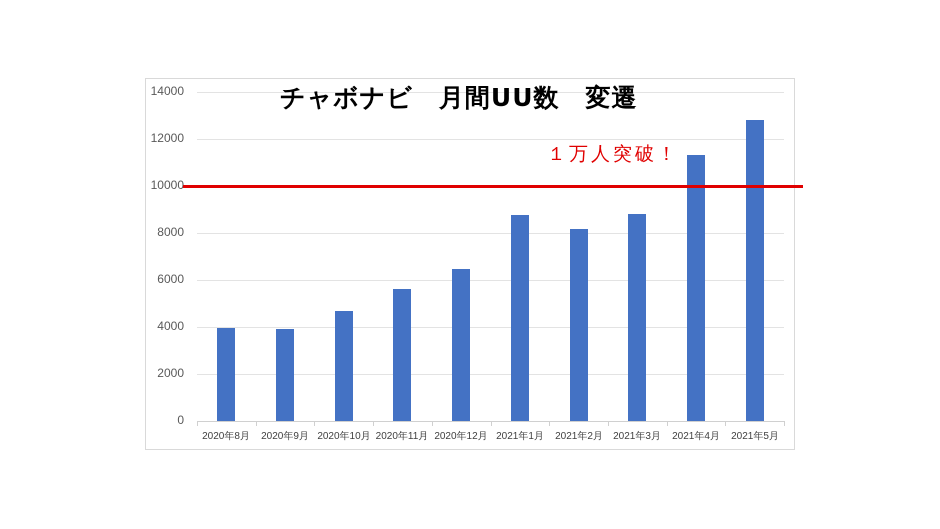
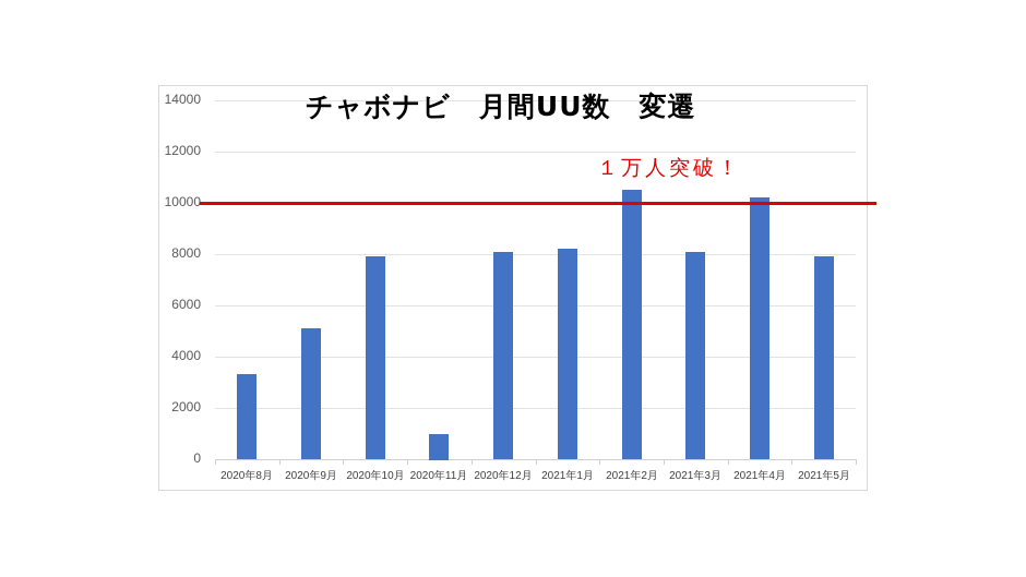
2020年8月: 4000 -> 3300
2020年9月: 3900 -> 5100
2020年10月: 4700 -> 7900
2020年11月: 5600 -> 1000
2020年12月: 6500 -> 8100
2021年1月: 8800 -> 8200
2021年2月: 8200 -> 10500
2021年3月: 8800 -> 8100
2021年4月: 11300 -> 10200
2021年5月: 12800 -> 7900
